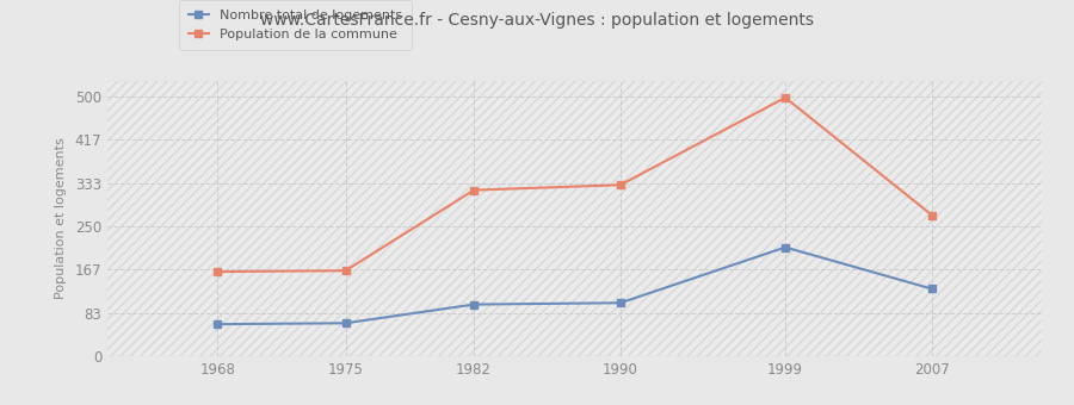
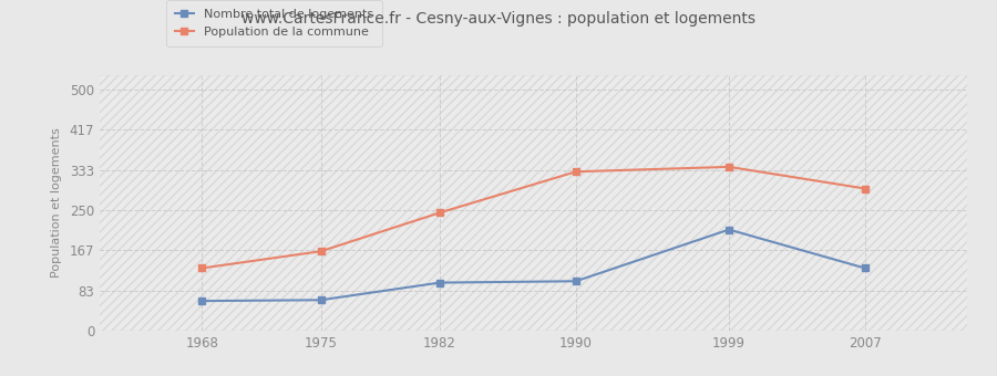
Population de la commune/1968: 163 -> 130
Population de la commune/1982: 320 -> 245
Population de la commune/1999: 498 -> 340
Population de la commune/2007: 272 -> 295
